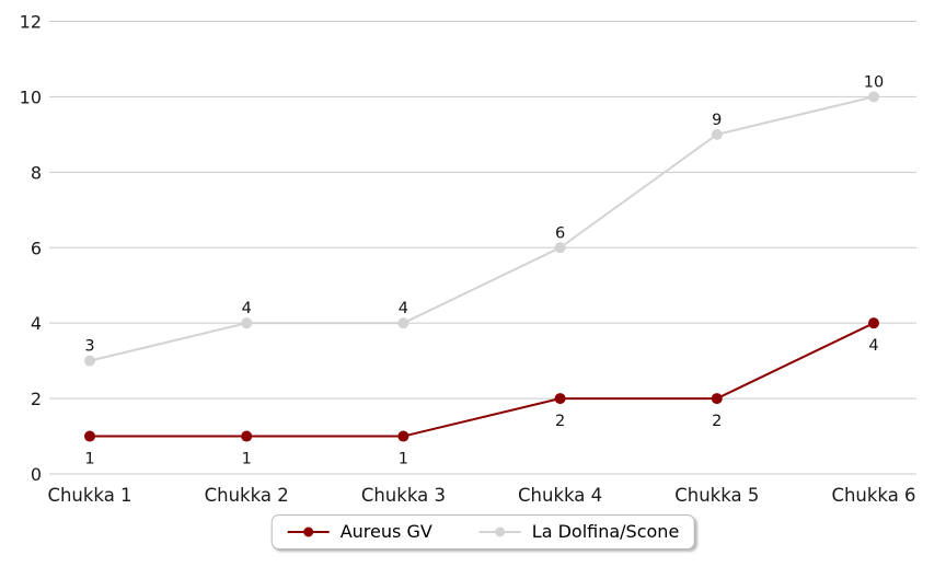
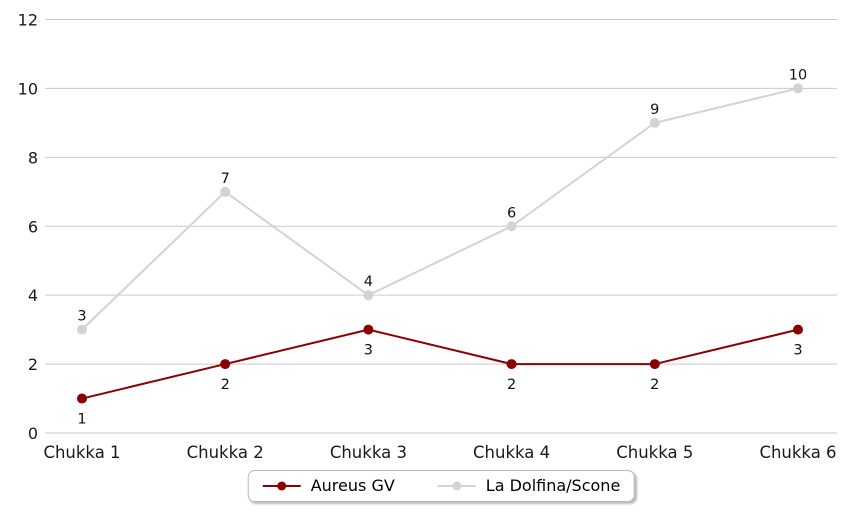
Aureus GV/Chukka 2: 1 -> 2
La Dolfina/Scone/Chukka 2: 4 -> 7
Aureus GV/Chukka 3: 1 -> 3
Aureus GV/Chukka 6: 4 -> 3
